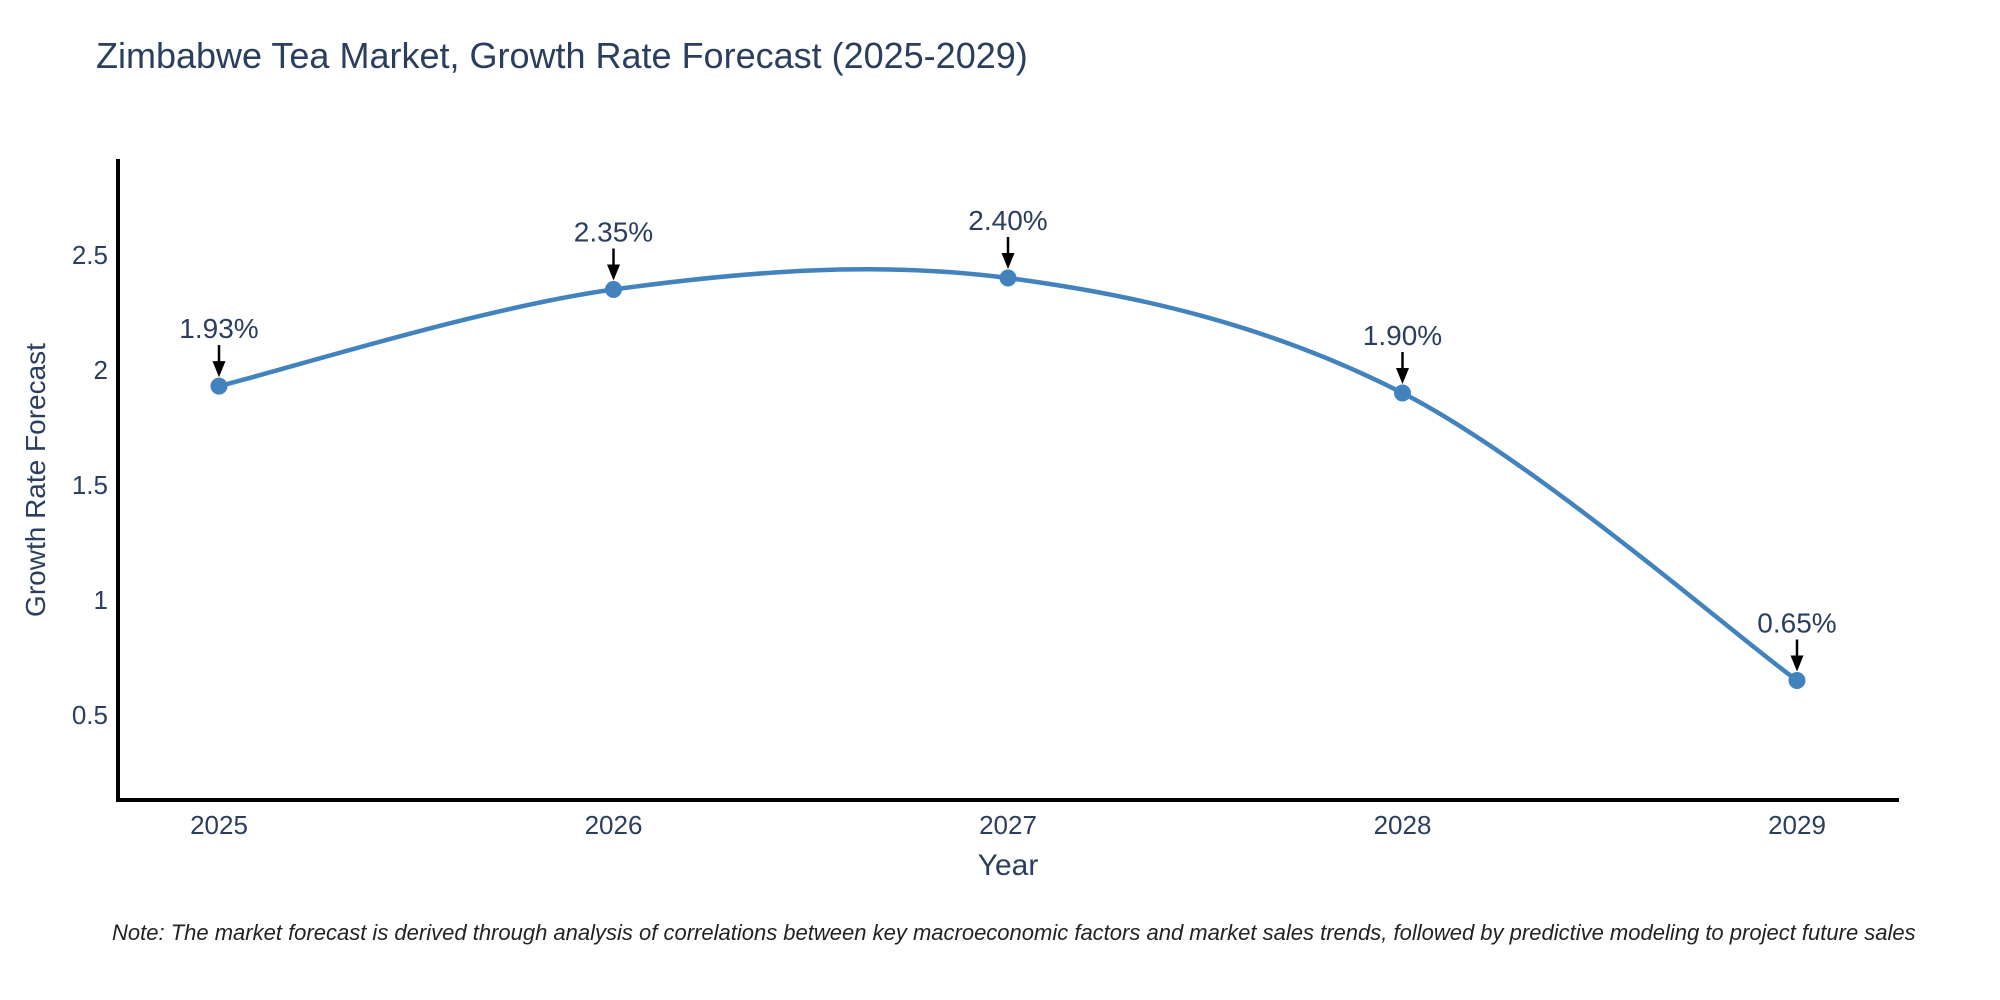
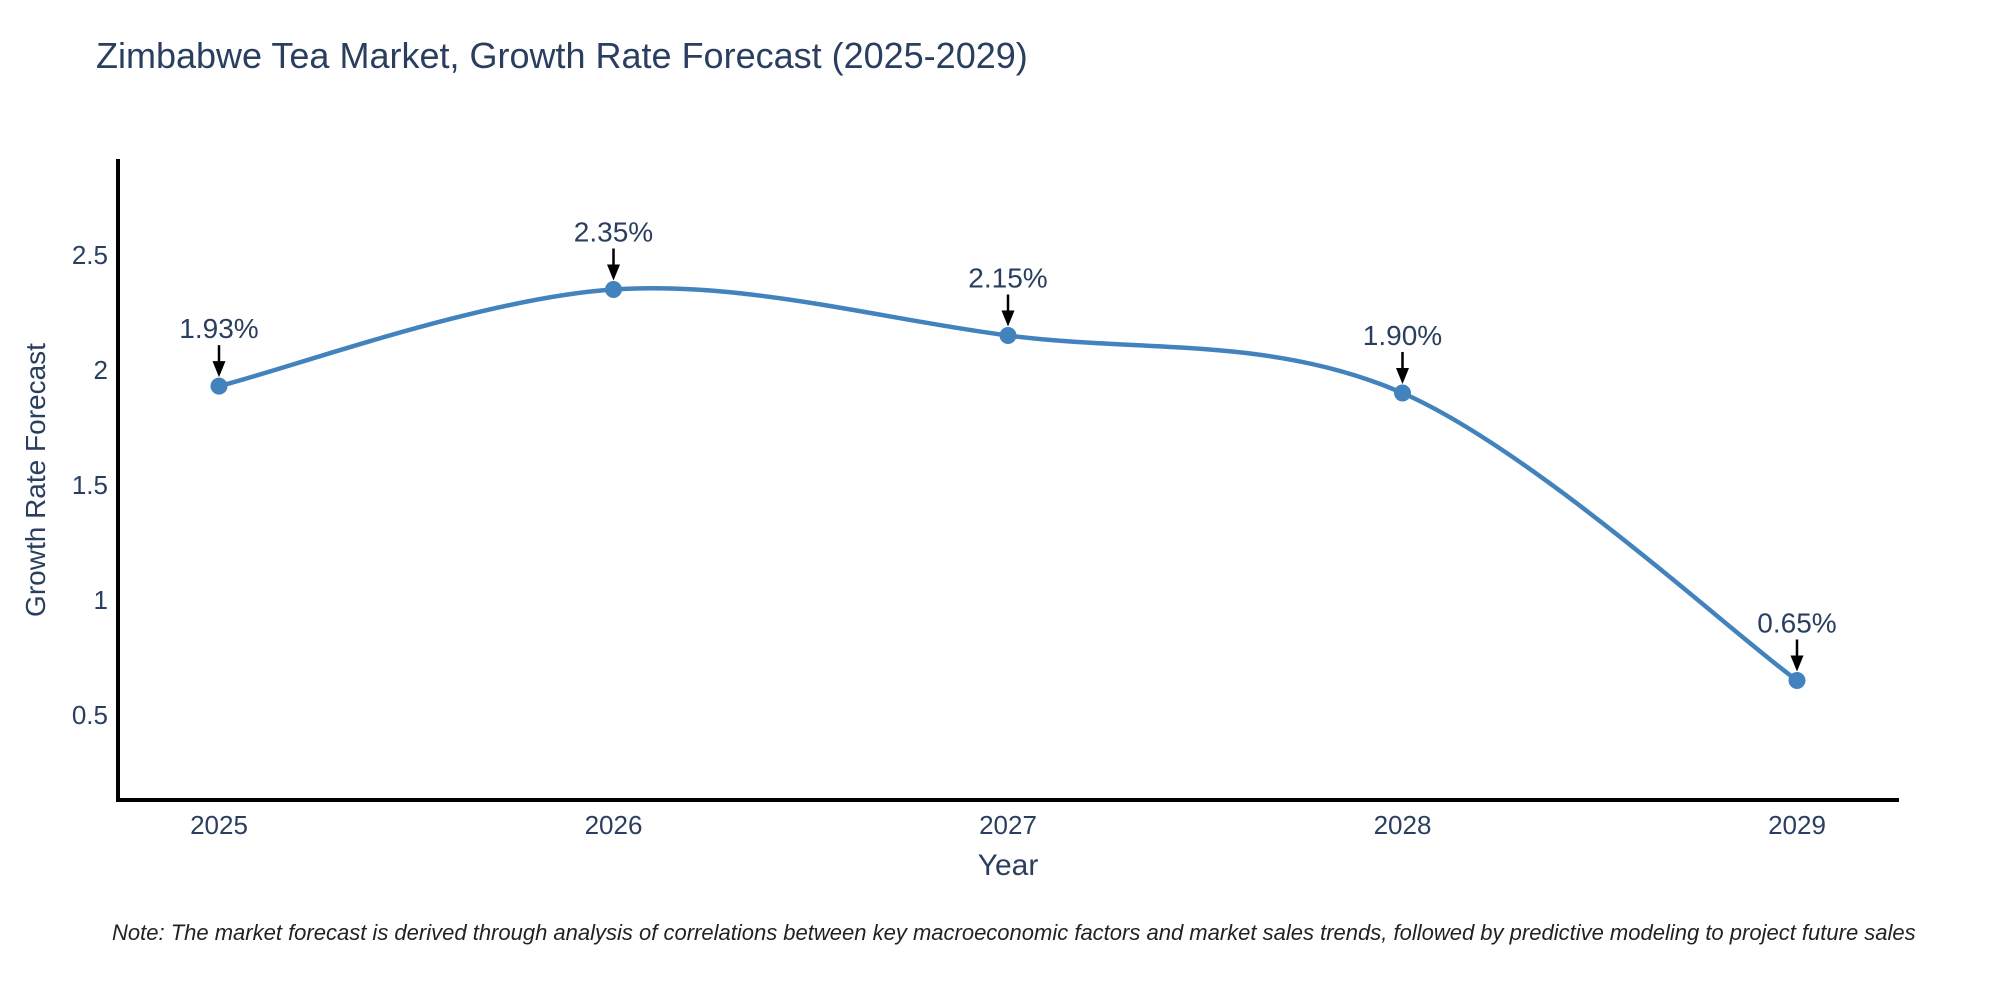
2027: 2.40% -> 2.15%
